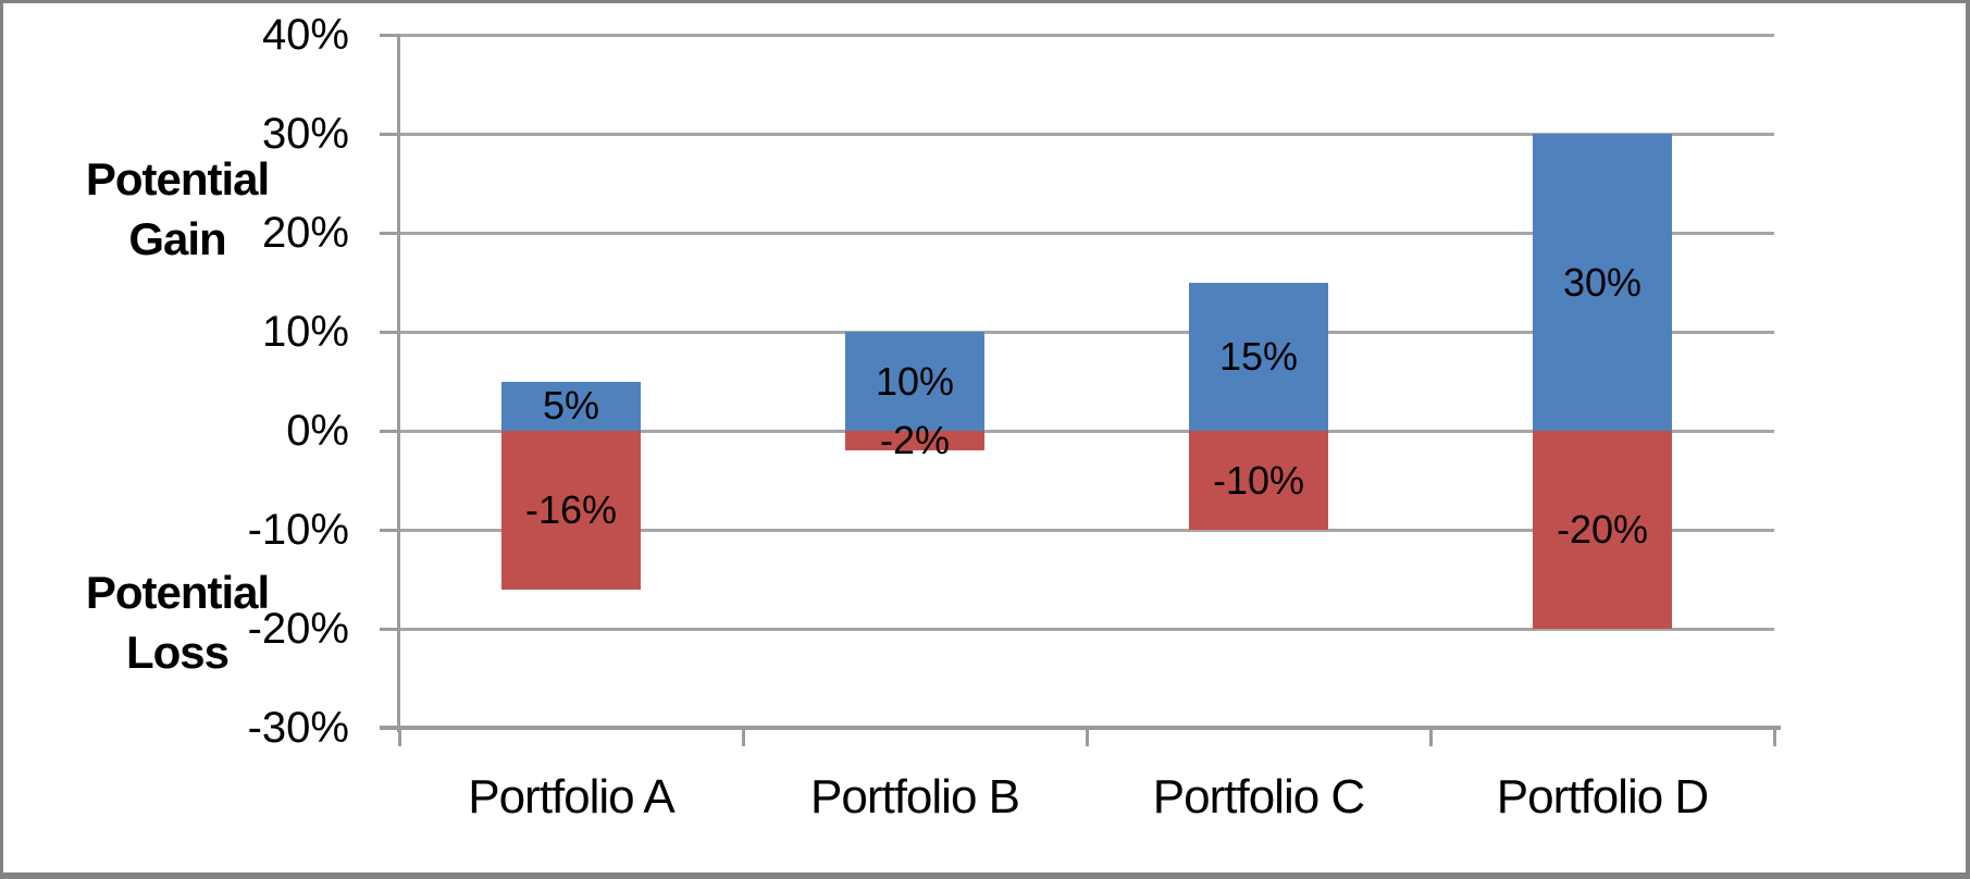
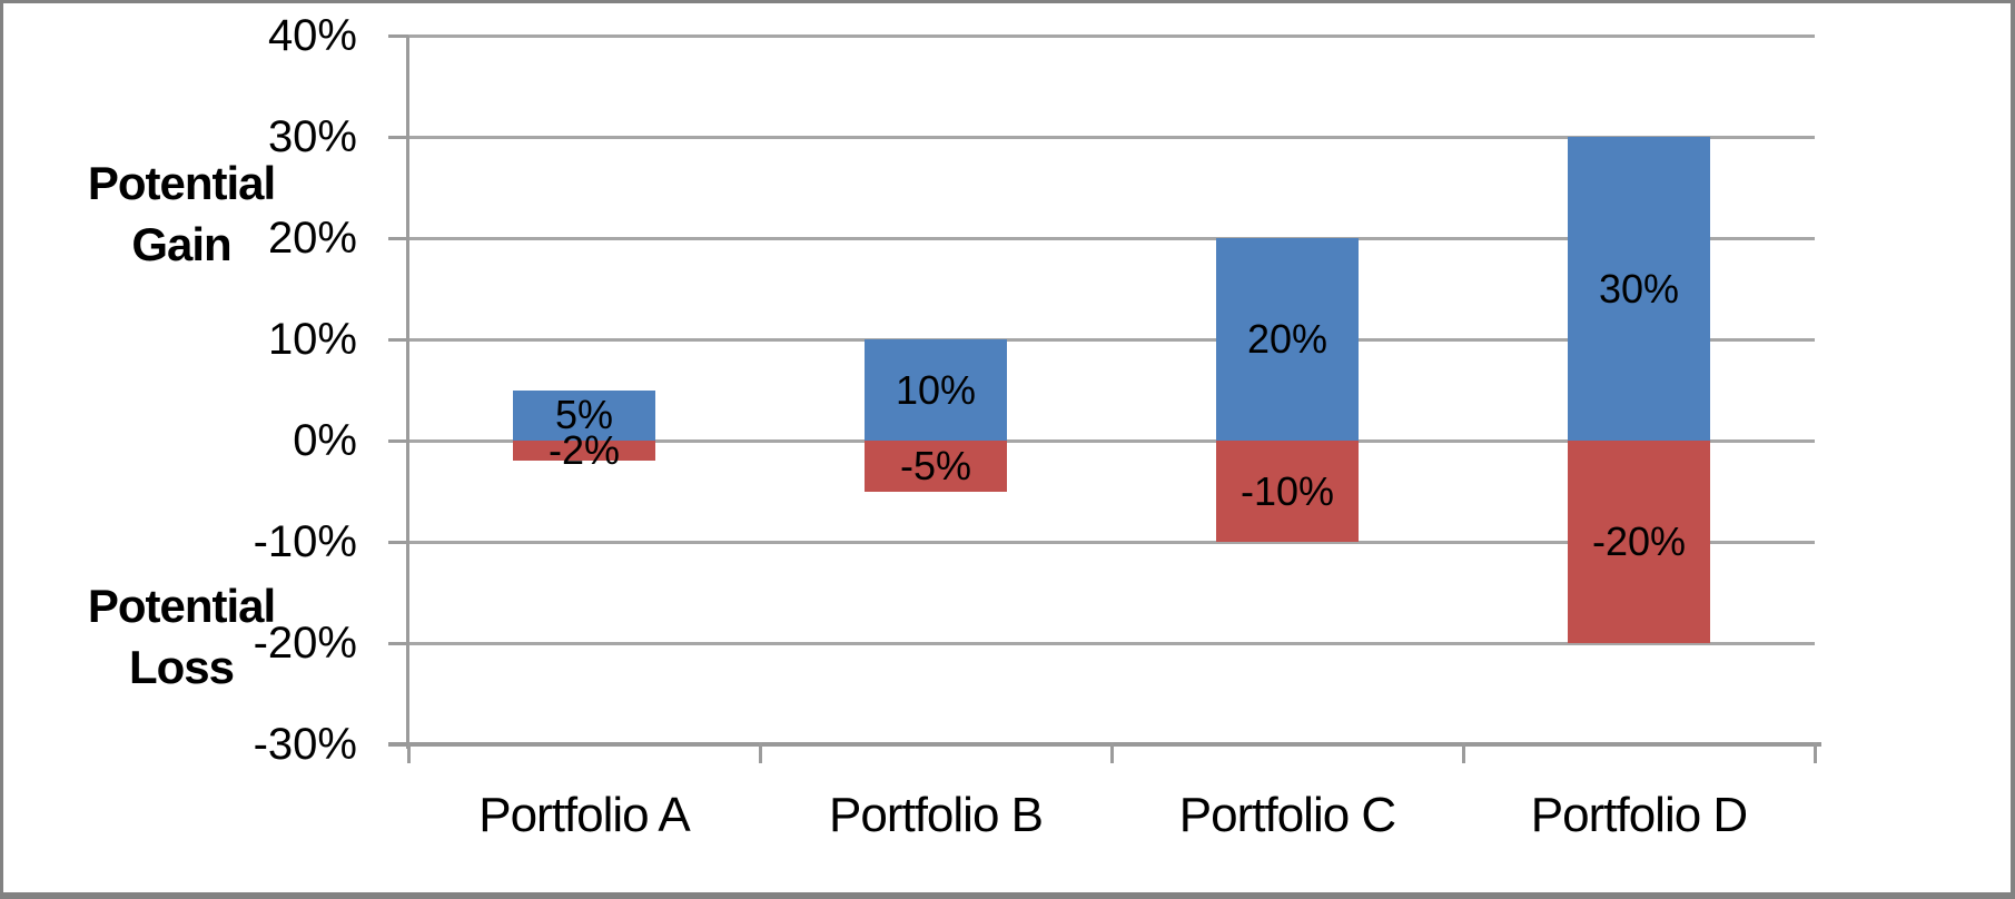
Potential Loss/Portfolio A: -16% -> -2%
Potential Loss/Portfolio B: -2% -> -5%
Potential Gain/Portfolio C: 15% -> 20%
